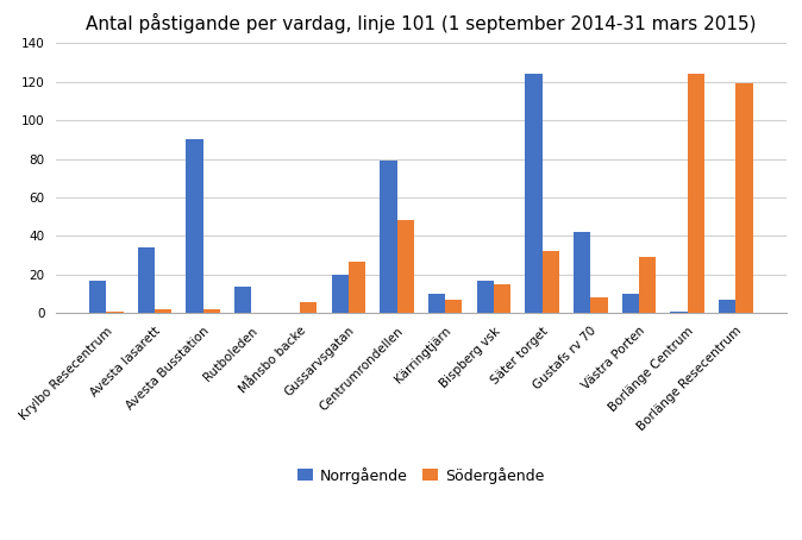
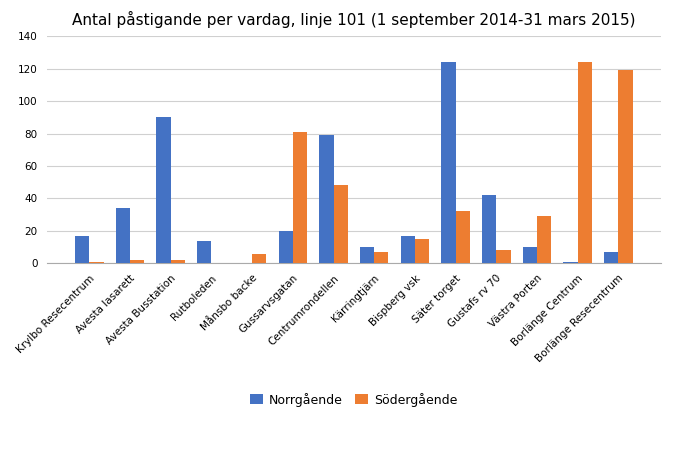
Södergående/Gussarvsgatan: 27 -> 81
